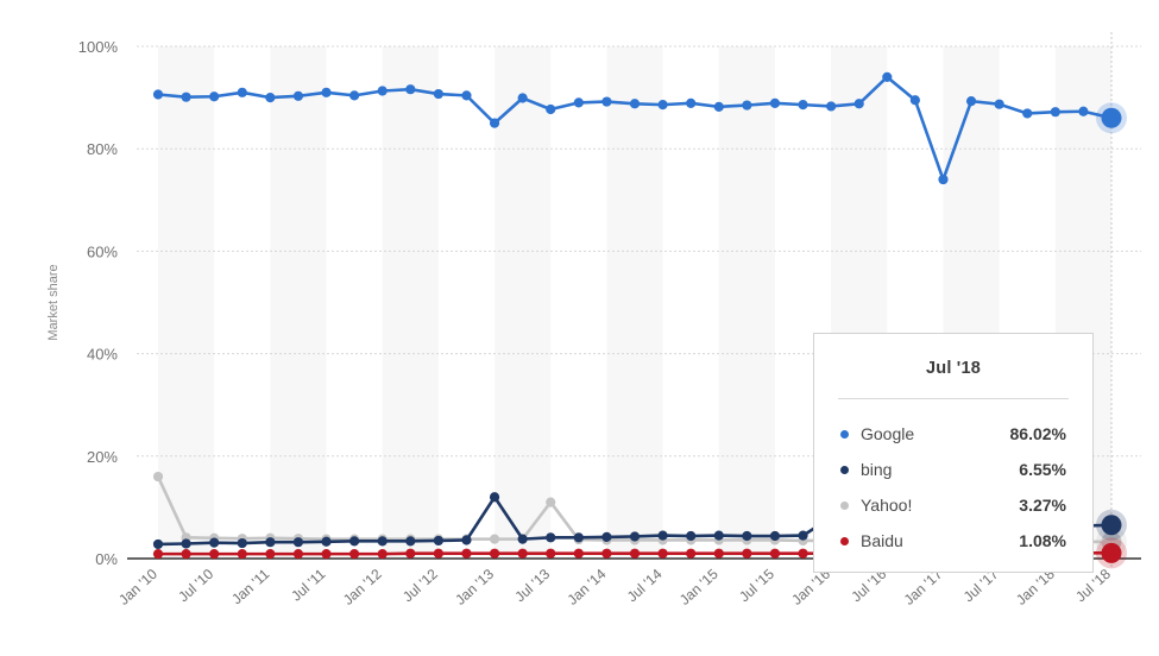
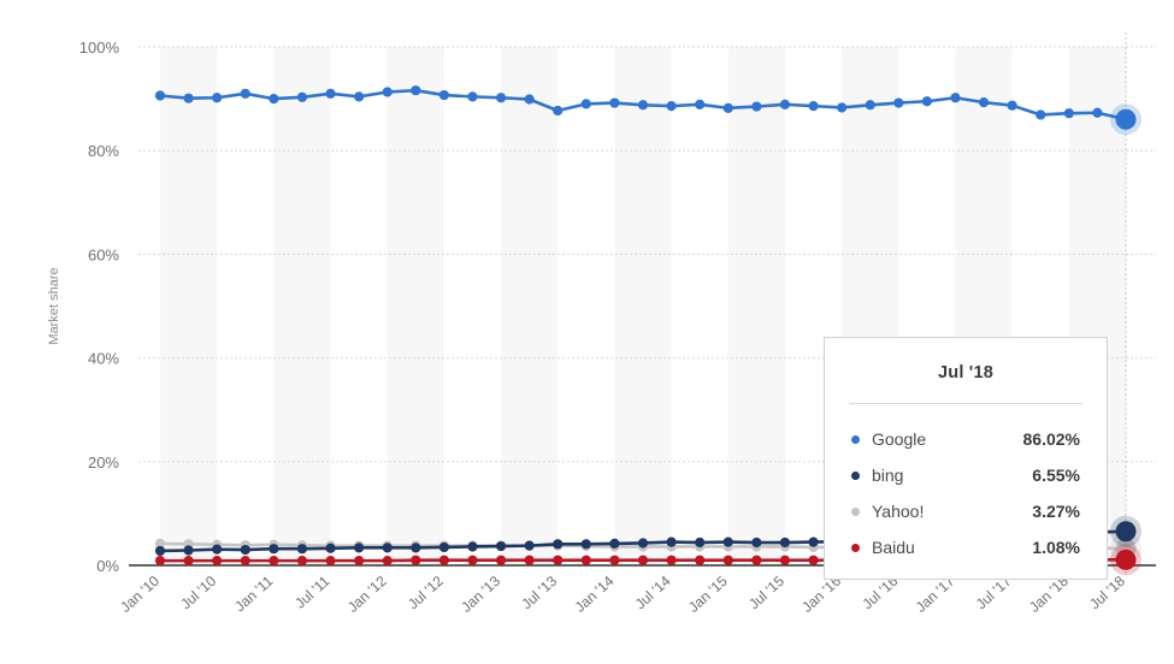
Yahoo!/Jan '10: 16% -> 4%
Google/Jan '13: 85% -> 90%
bing/Jan '13: 12% -> 4%
Yahoo!/Jul '13: 11% -> 4%
bing/Jan '16: 8% -> 5%
Google/Jul '16: 94% -> 89%
Google/Jan '17: 74% -> 90%
Baidu/Jan '17: 10% -> 1%
Baidu/Jul '17: 12% -> 1%
